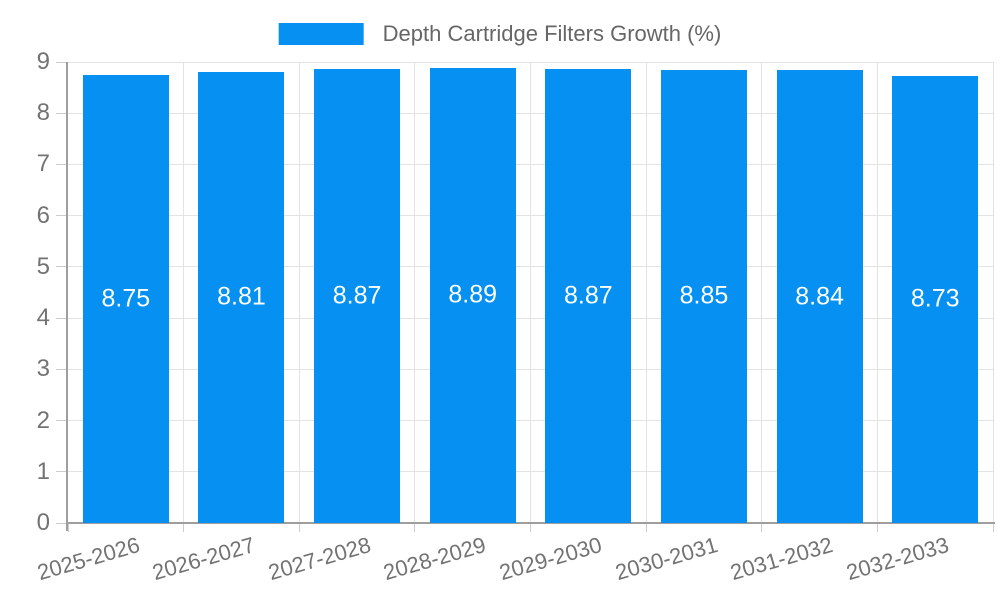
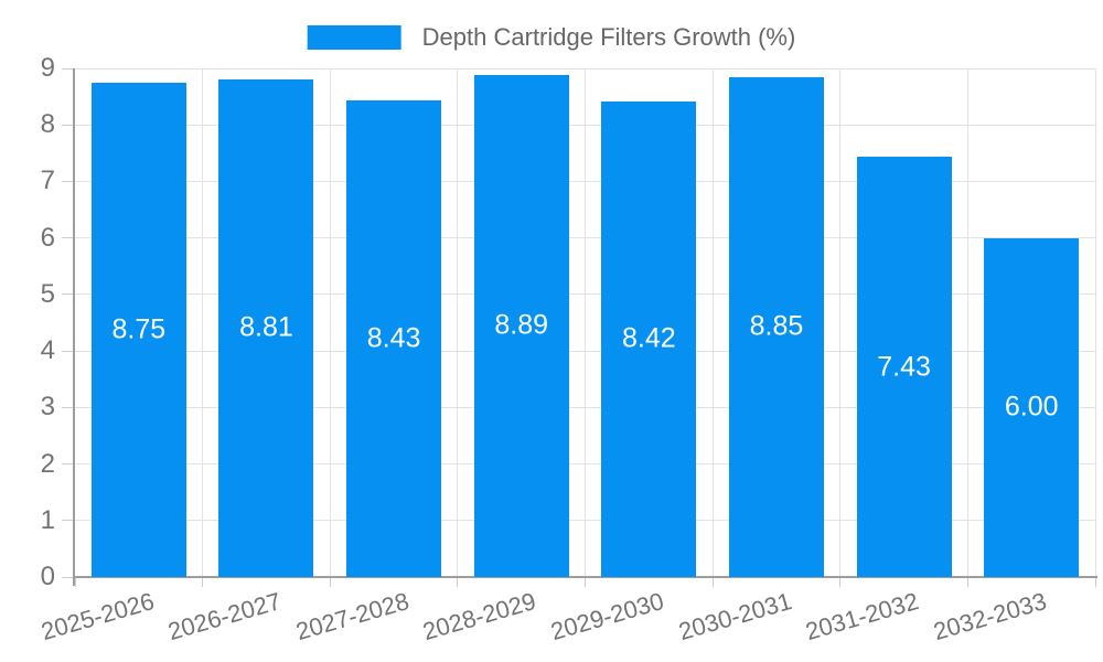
2027-2028: 8.87 -> 8.43
2029-2030: 8.87 -> 8.42
2031-2032: 8.84 -> 7.43
2032-2033: 8.73 -> 6.00
